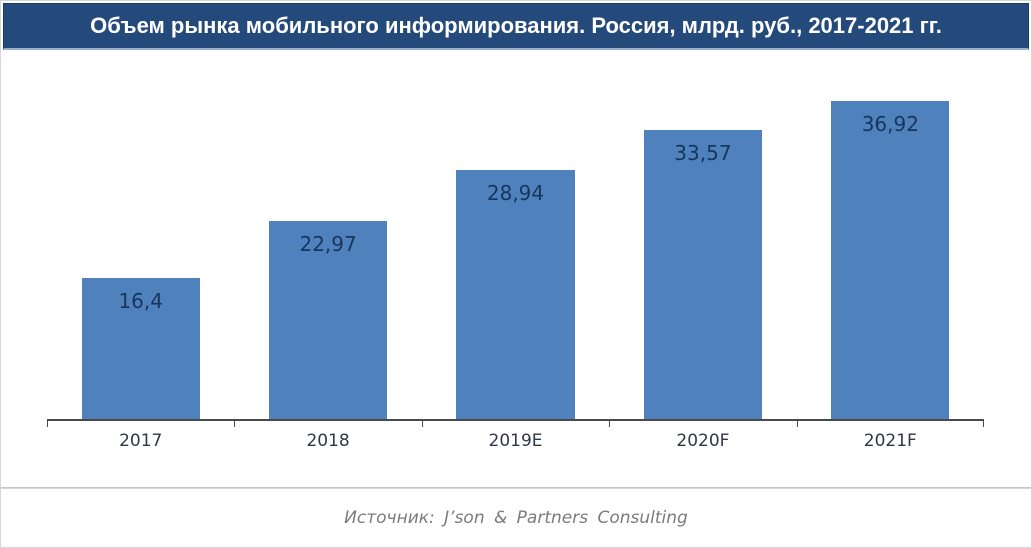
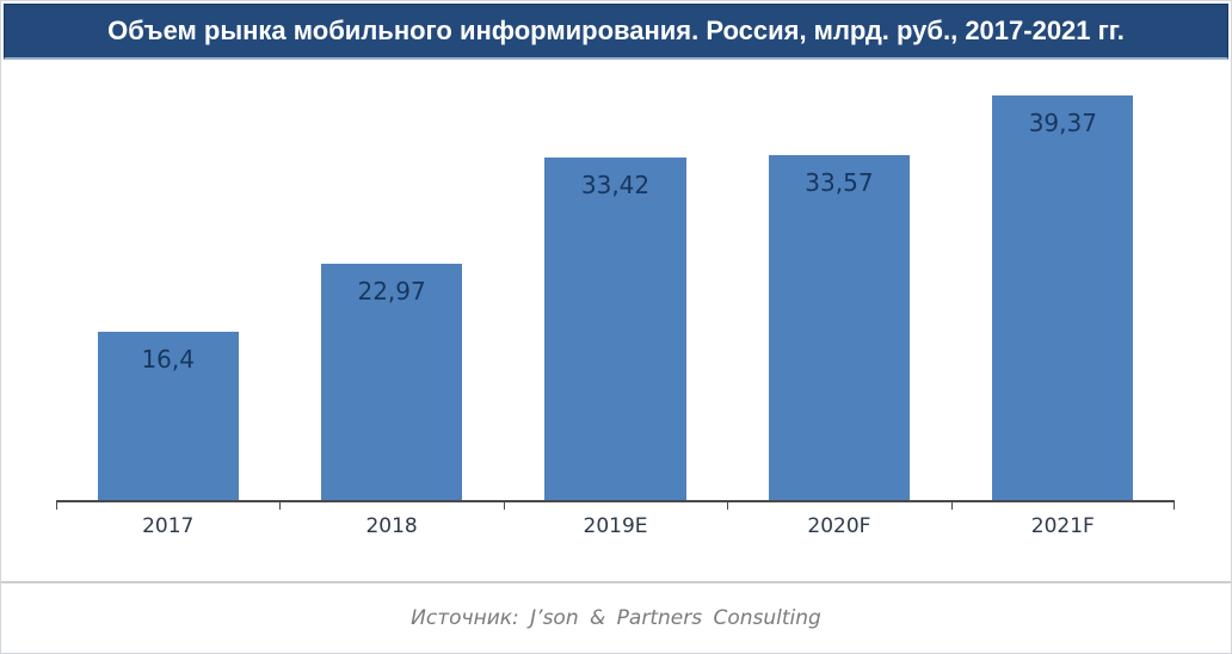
2019E: 28,94 -> 33,42
2021F: 36,92 -> 39,37
